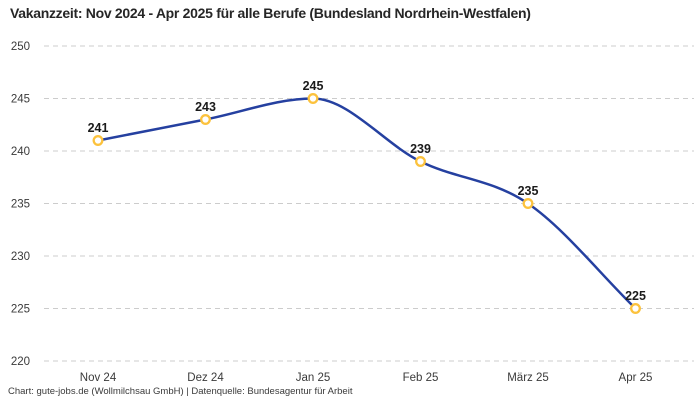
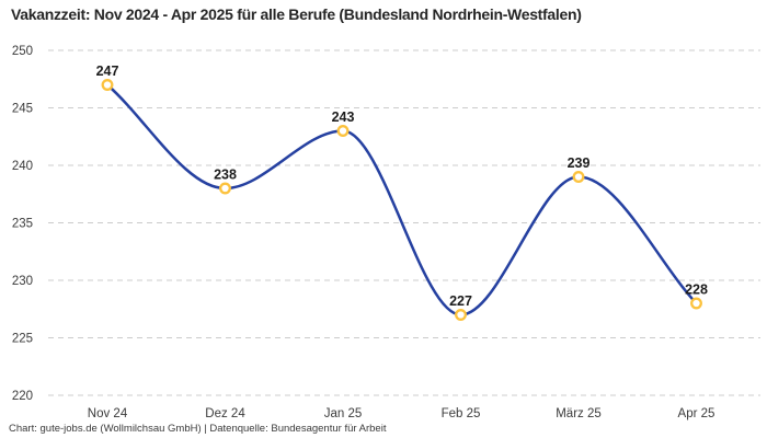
Nov 24: 241 -> 247
Dez 24: 243 -> 238
Jan 25: 245 -> 243
Feb 25: 239 -> 227
März 25: 235 -> 239
Apr 25: 225 -> 228
